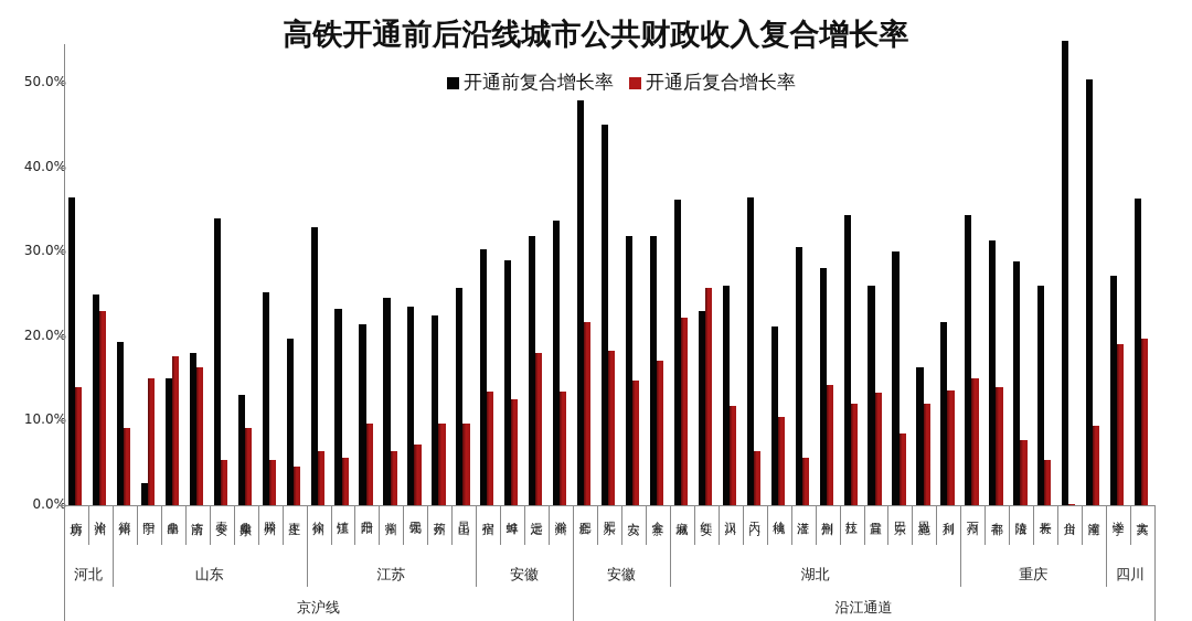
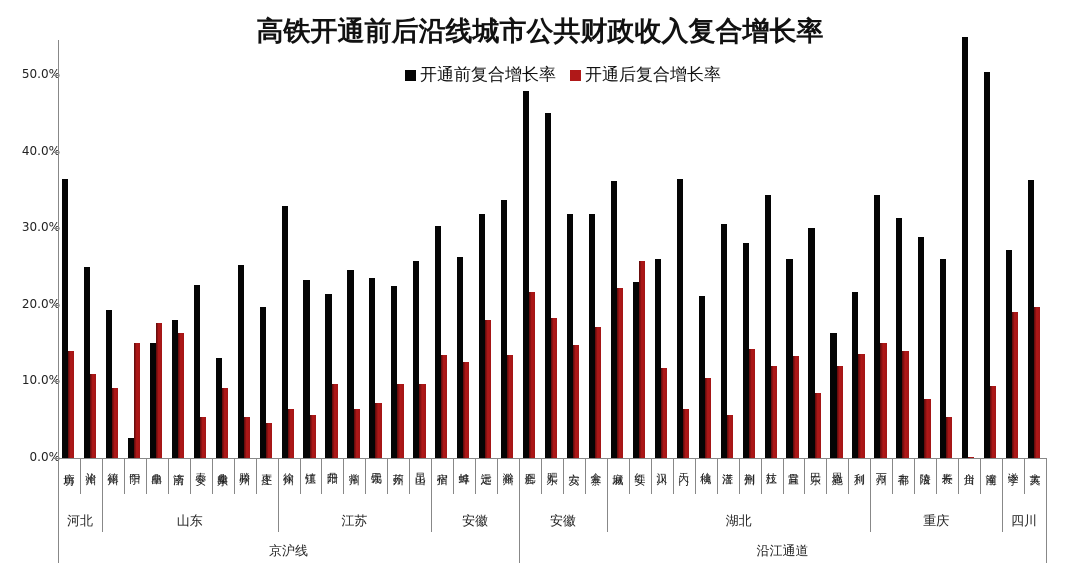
开通后复合增长率/沧州: 23% -> 11%
开通前复合增长率/泰安: 34% -> 23%
开通前复合增长率/蚌埠: 29% -> 26%
